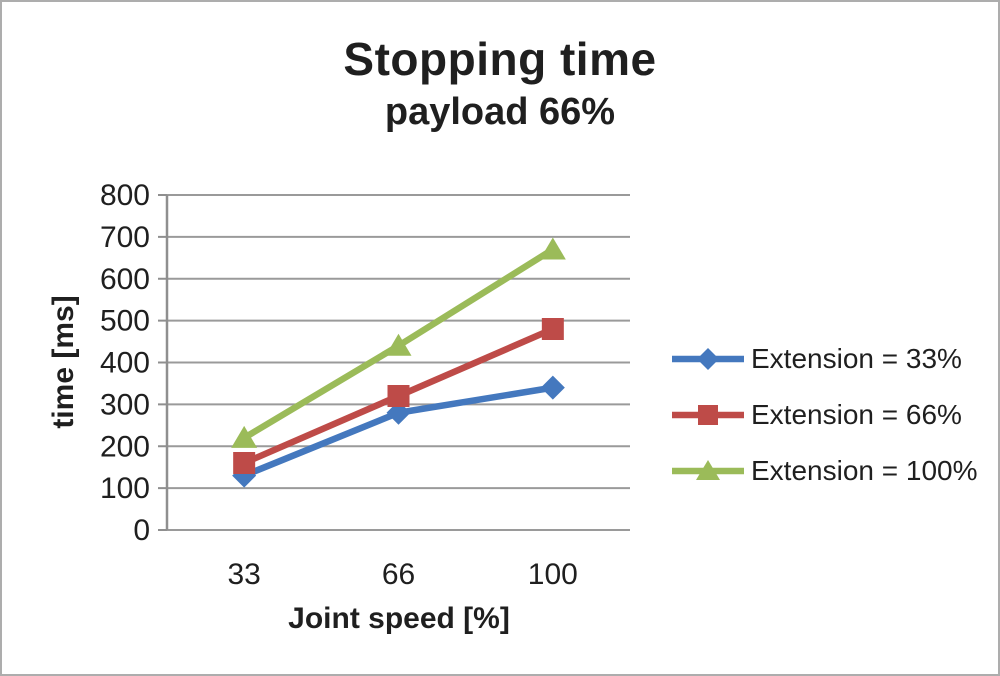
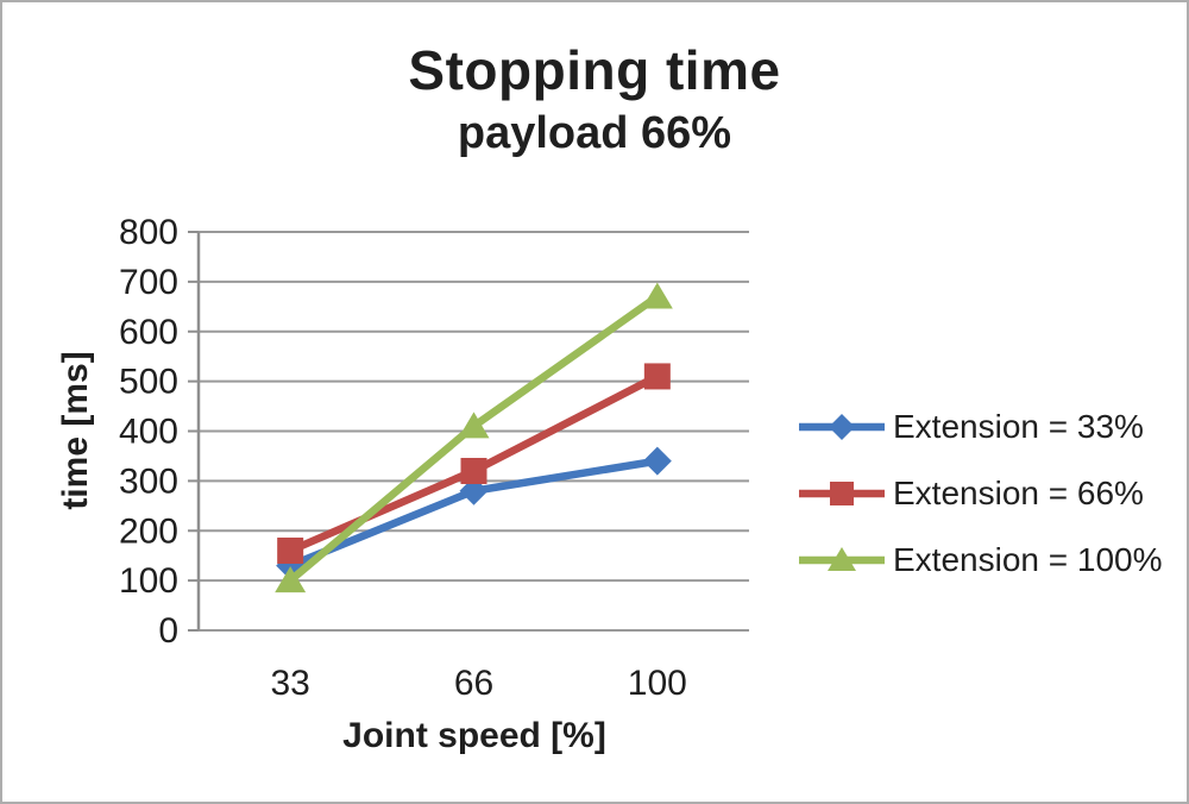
Extension = 100%/33: 220 -> 100
Extension = 100%/66: 440 -> 410
Extension = 66%/100: 480 -> 510
